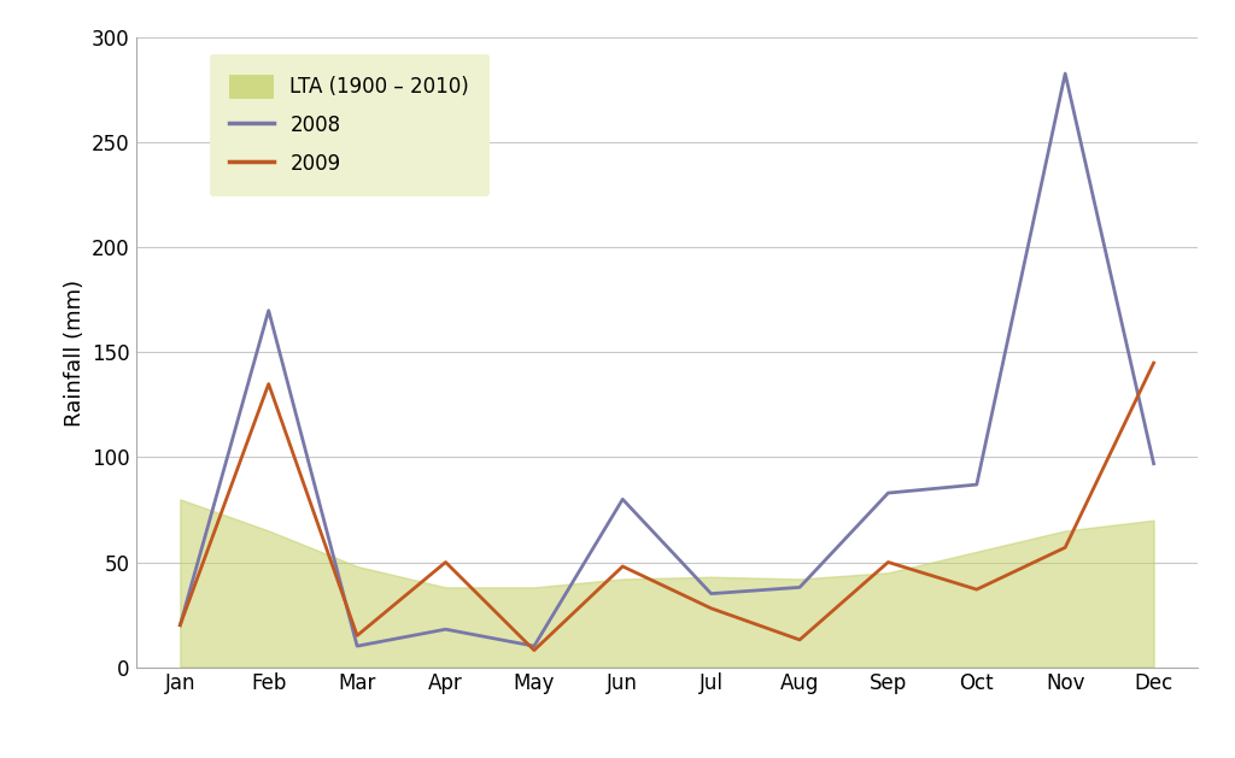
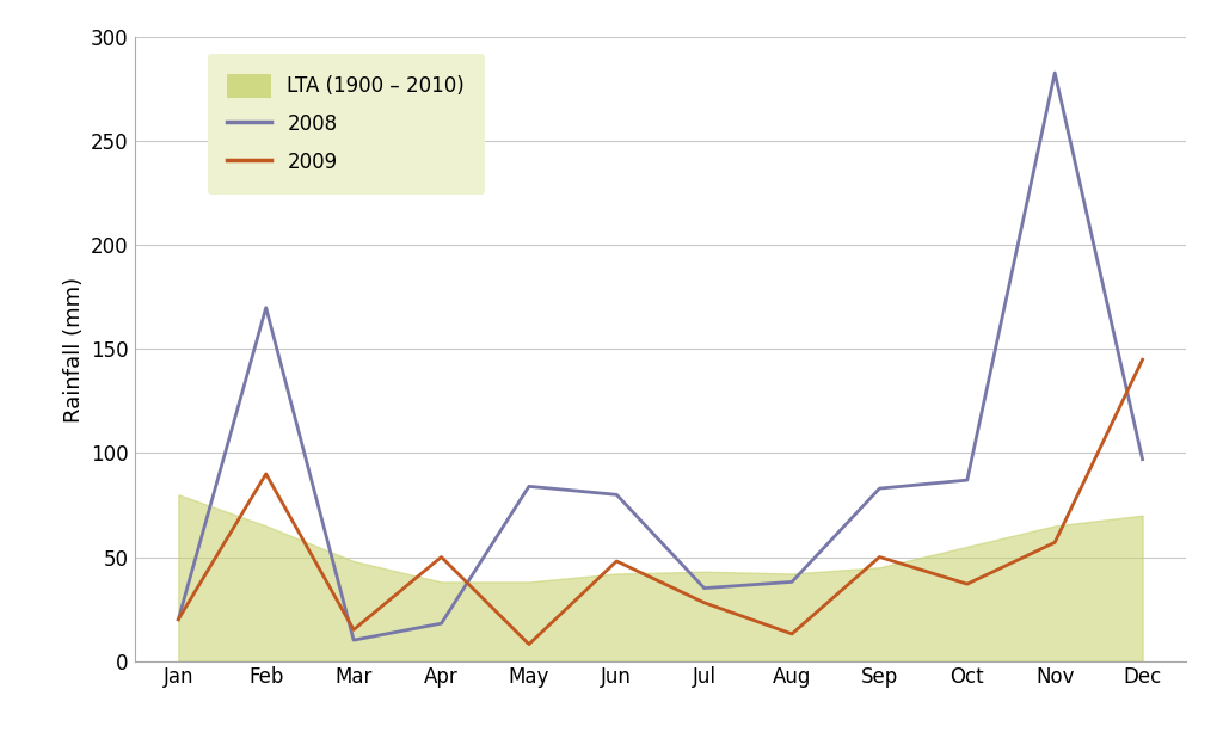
2009/Feb: 135 -> 90
2008/May: 10 -> 84
